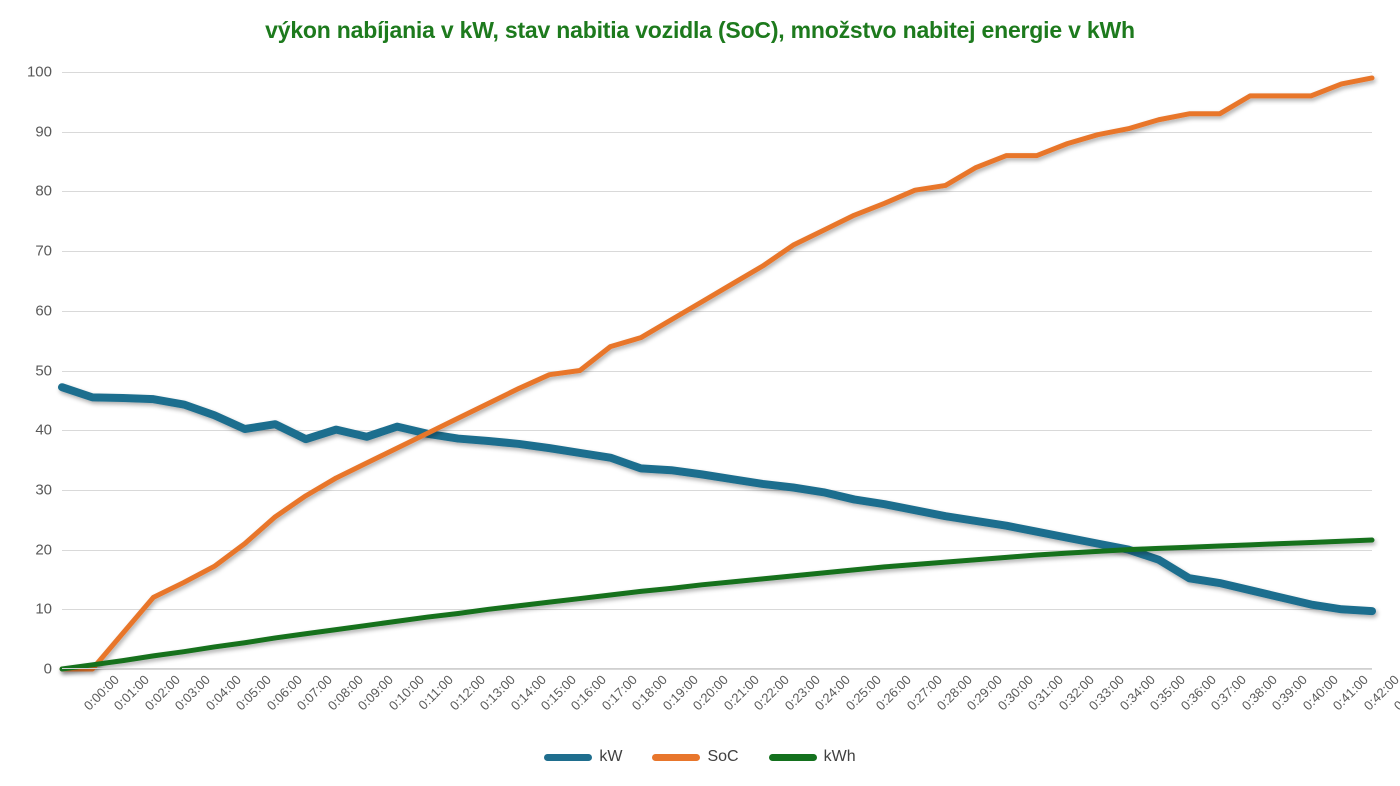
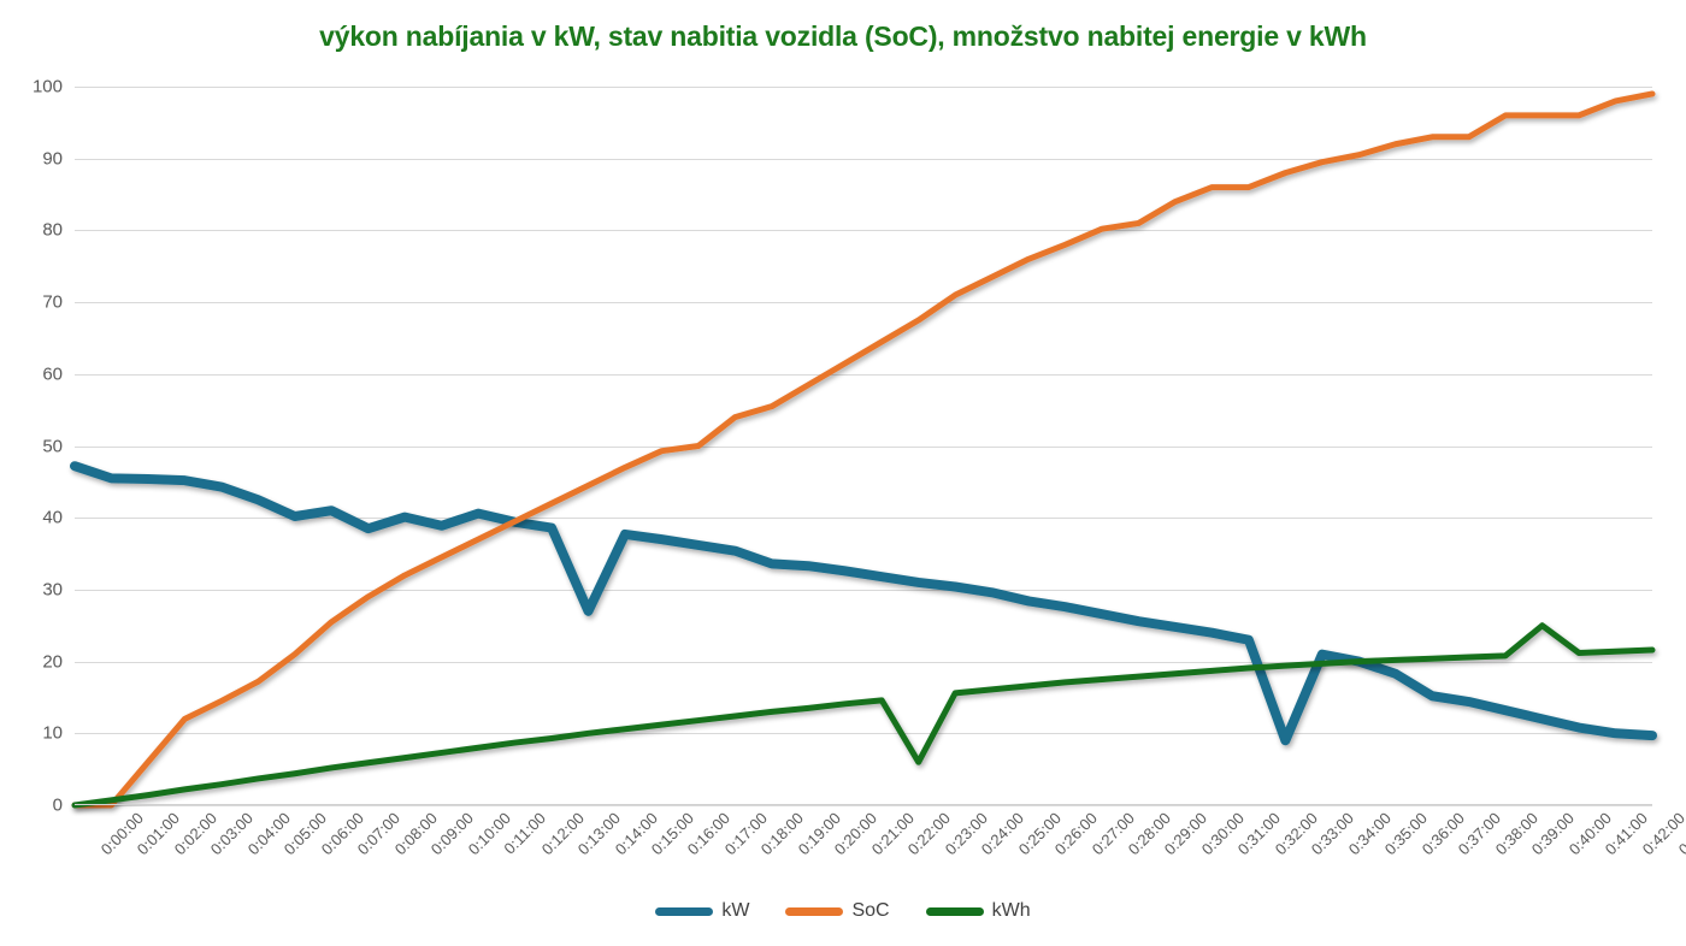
kW/0:14:00: 38 -> 27
kWh/0:23:00: 15 -> 6
kW/0:33:00: 22 -> 9
kWh/0:40:00: 21 -> 25
